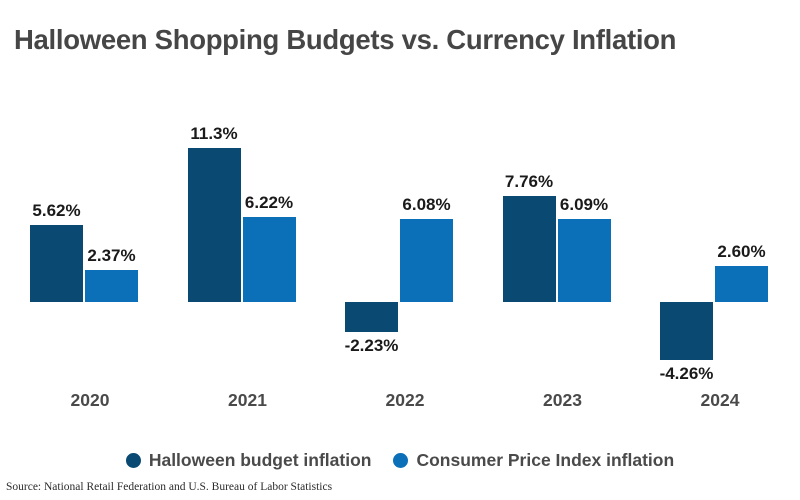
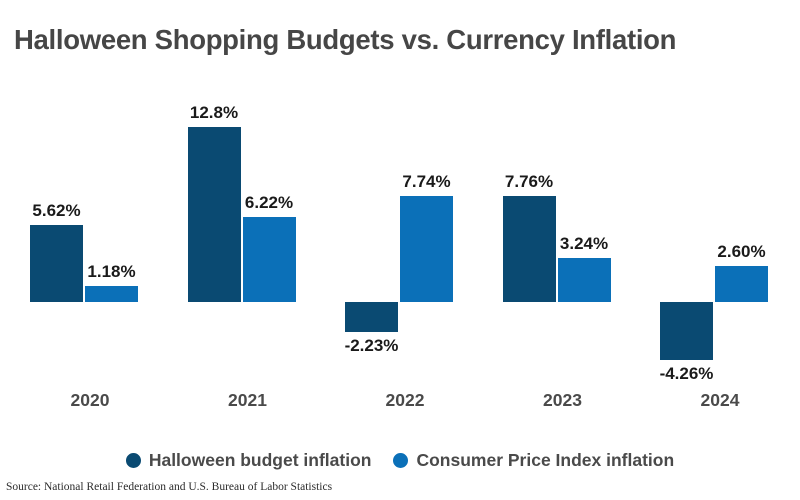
Consumer Price Index inflation/2020: 2.37% -> 1.18%
Halloween budget inflation/2021: 11.3% -> 12.8%
Consumer Price Index inflation/2022: 6.08% -> 7.74%
Consumer Price Index inflation/2023: 6.09% -> 3.24%
